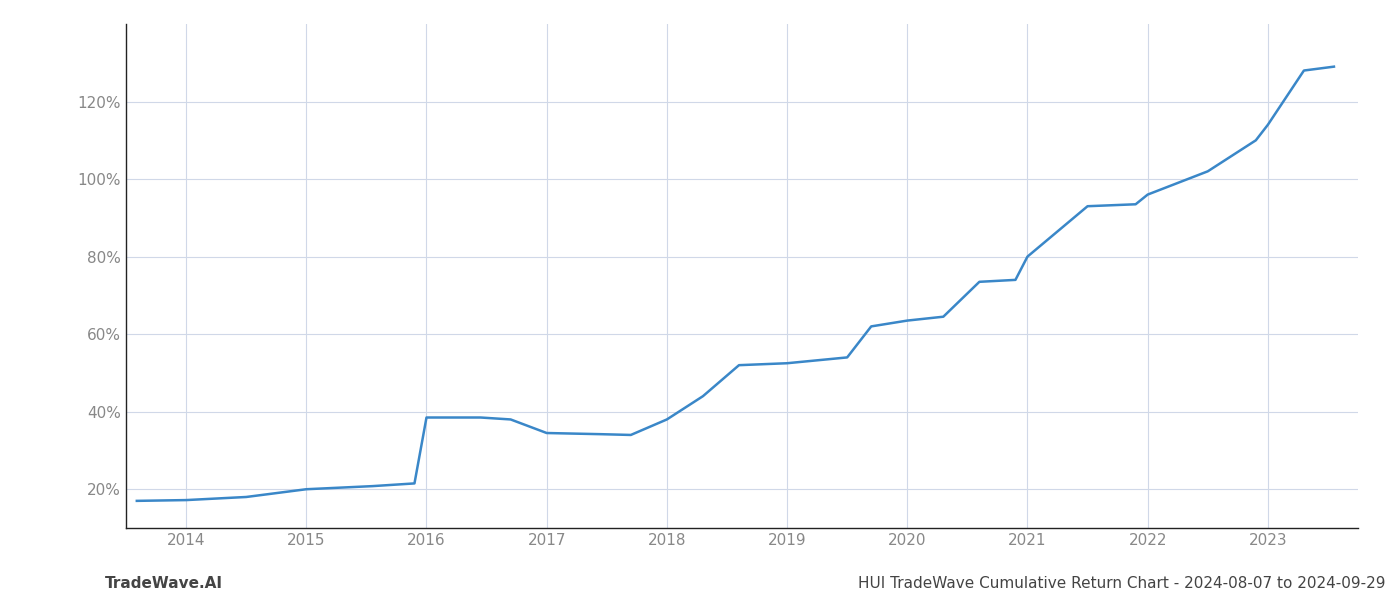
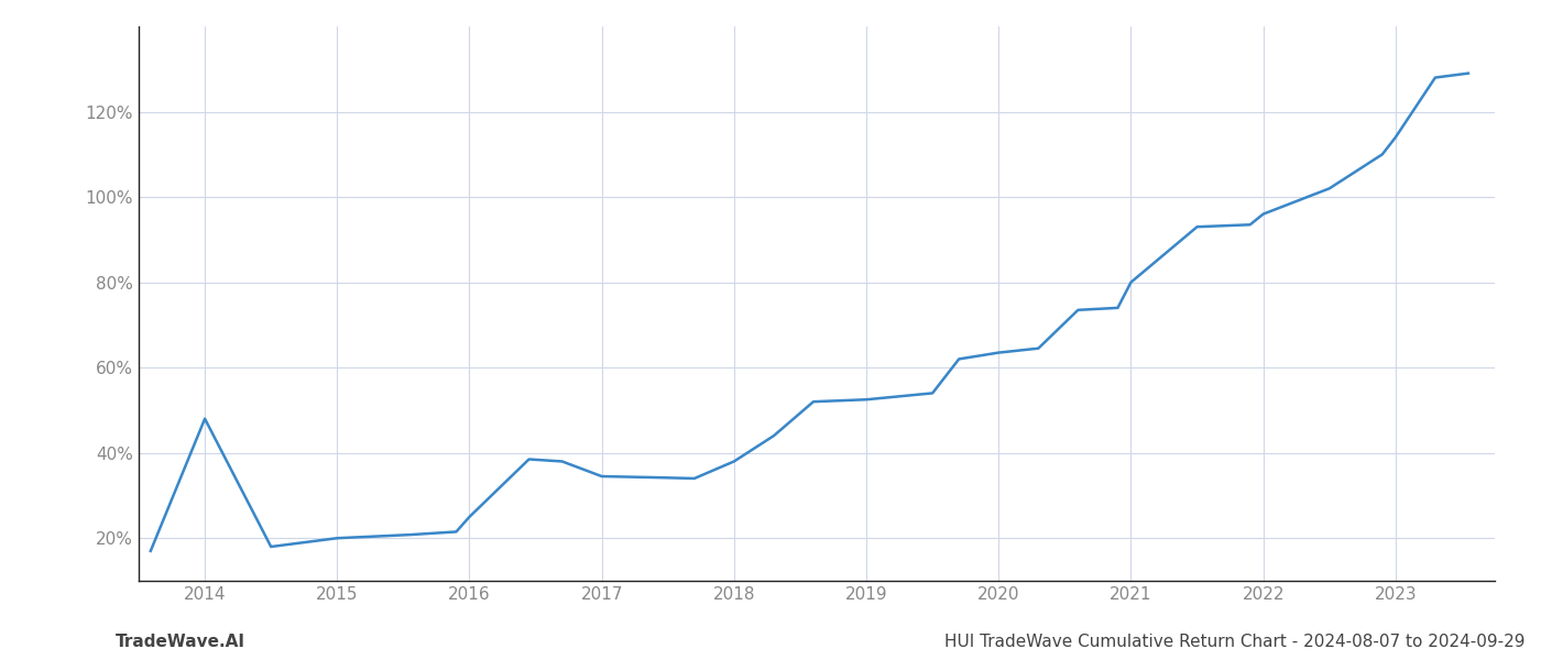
2014: 17.2% -> 48.0%
2016: 38.5% -> 25.0%
